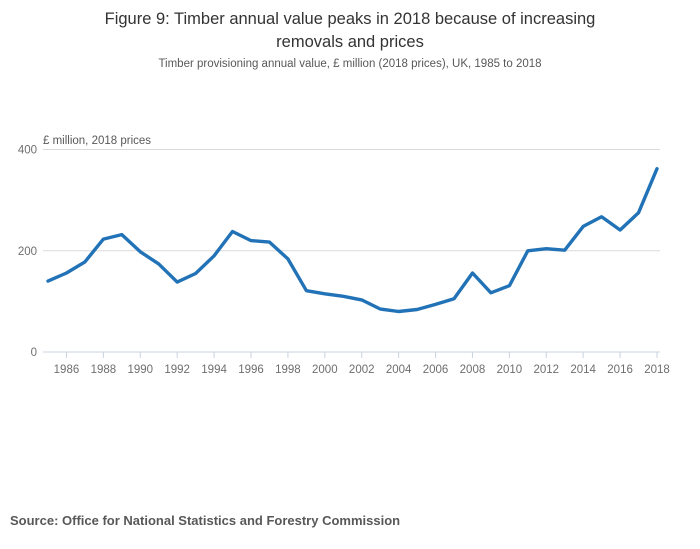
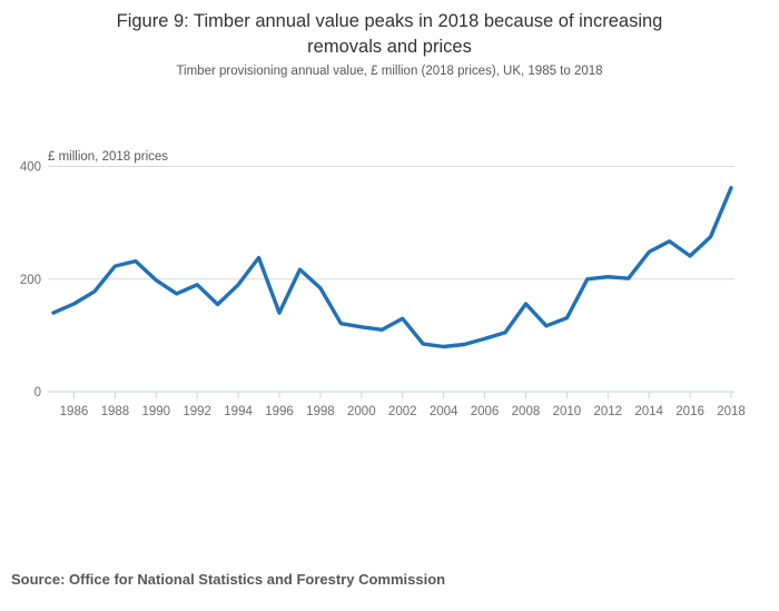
1992: 140 -> 190
1996: 220 -> 140
2002: 100 -> 130
